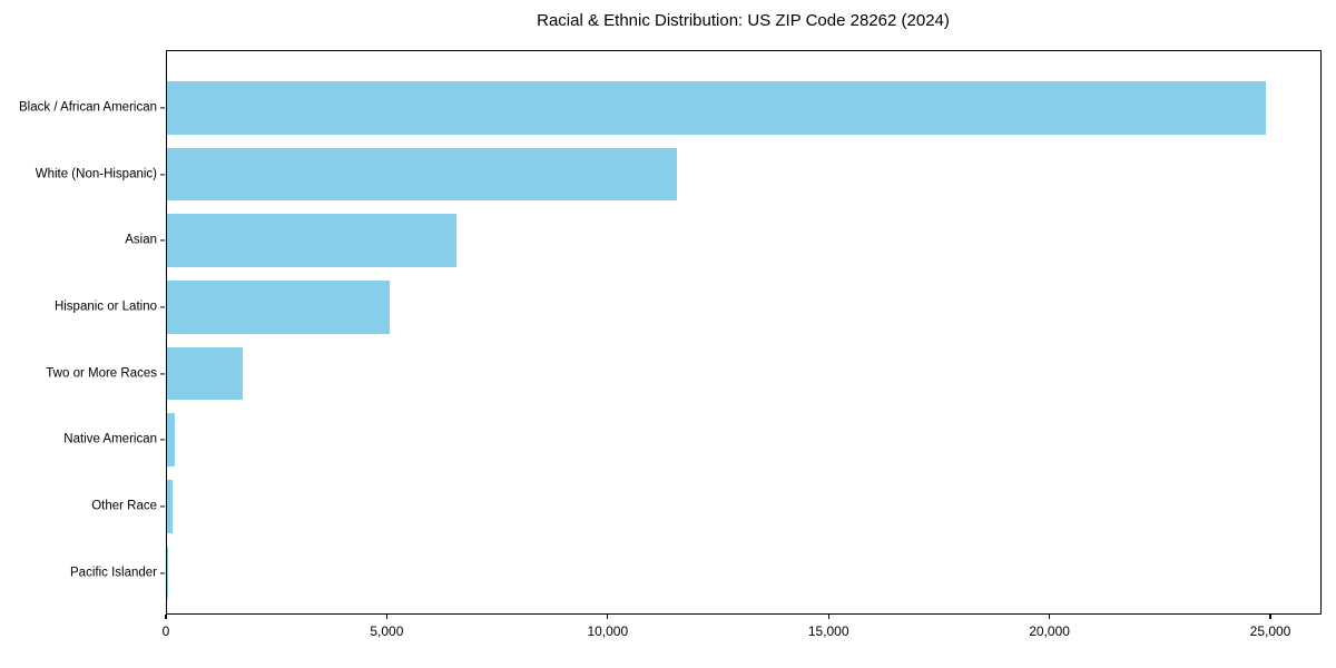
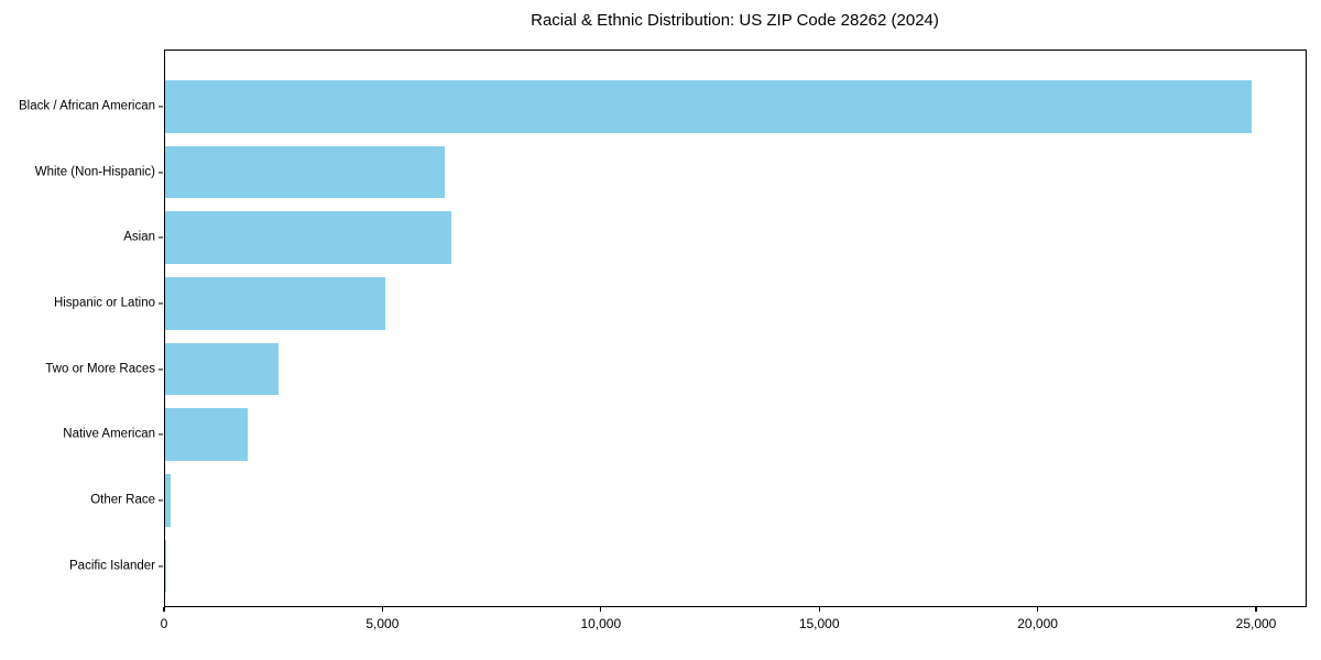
White (Non-Hispanic): 11500 -> 6400
Two or More Races: 1700 -> 2600
Native American: 200 -> 1900
